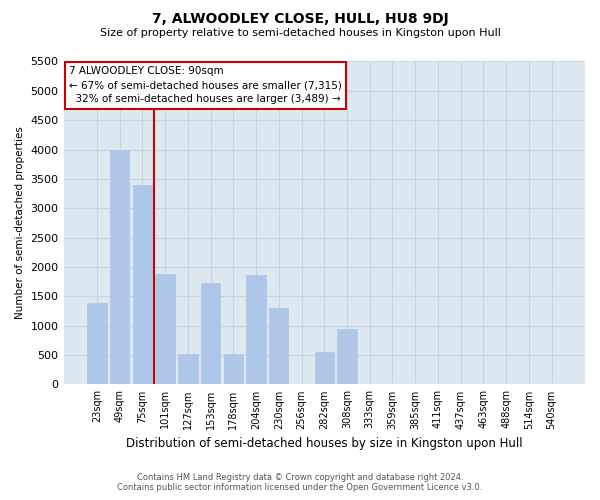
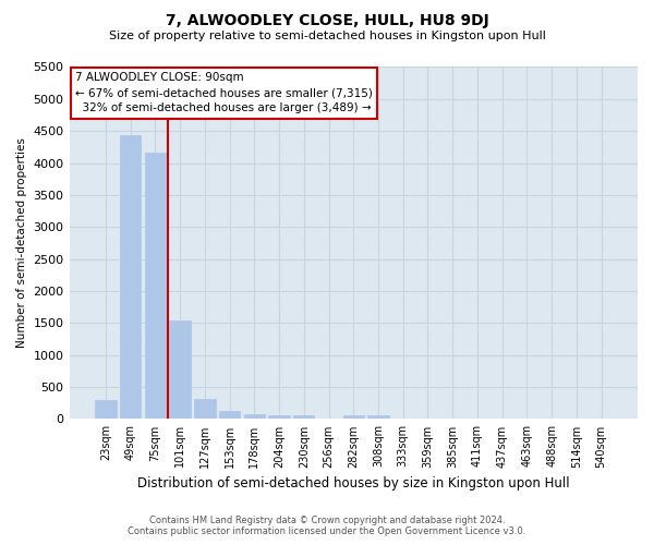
23sqm: 1380 -> 290
49sqm: 4000 -> 4430
75sqm: 3400 -> 4170
101sqm: 1880 -> 1540
127sqm: 520 -> 320
153sqm: 1720 -> 120
178sqm: 520 -> 80
204sqm: 1860 -> 60
230sqm: 1300 -> 60
282sqm: 560 -> 60
308sqm: 940 -> 60
